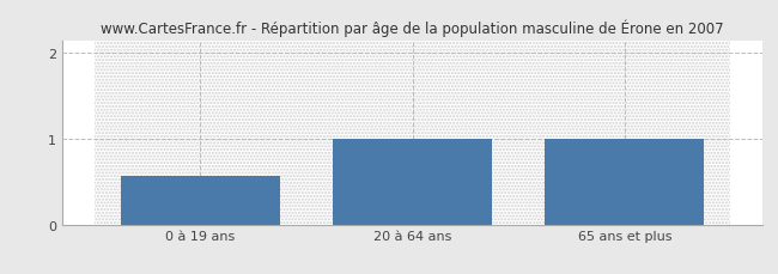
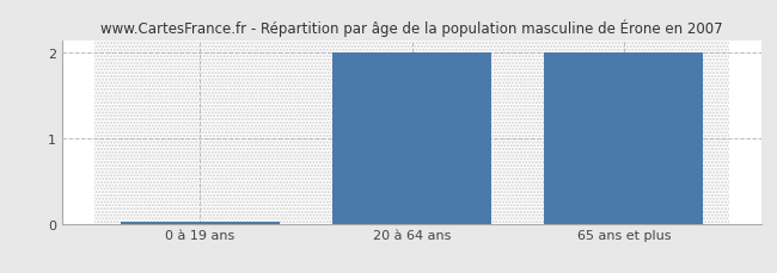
0 à 19 ans: 0.56 -> 0.02
20 à 64 ans: 1.00 -> 2.00
65 ans et plus: 1.00 -> 2.00
